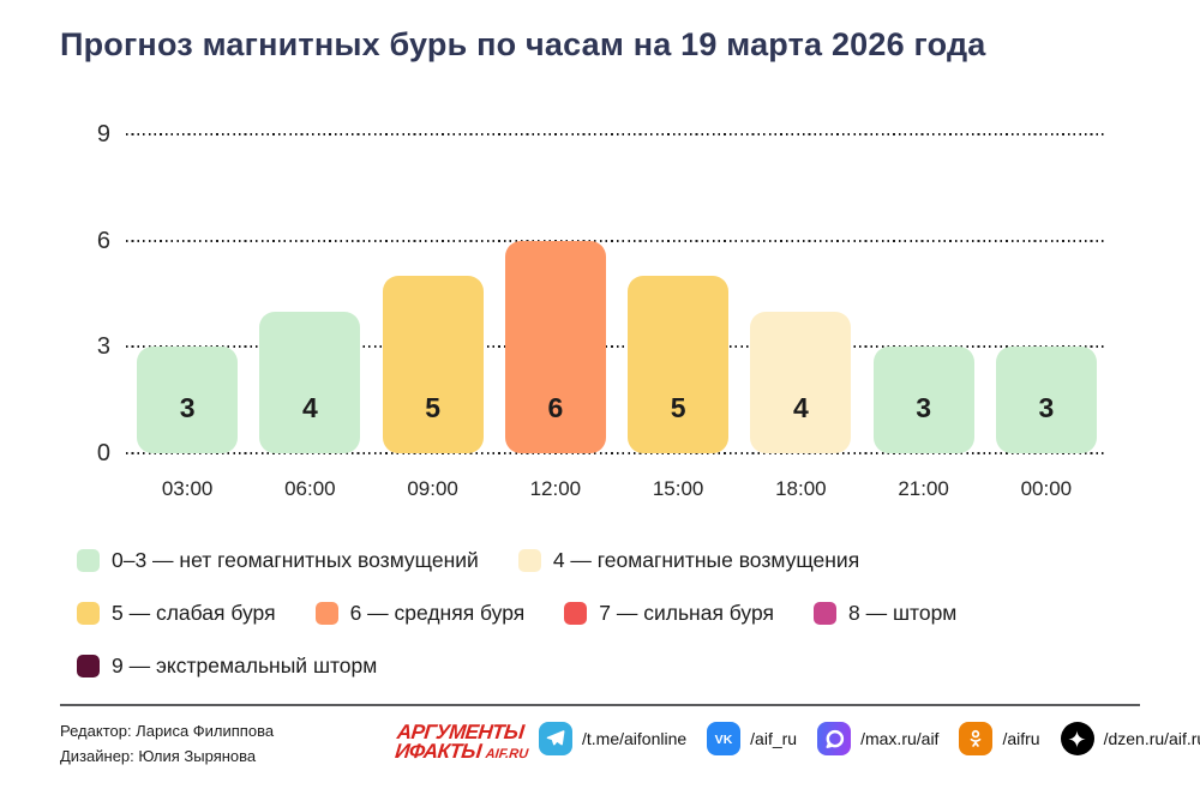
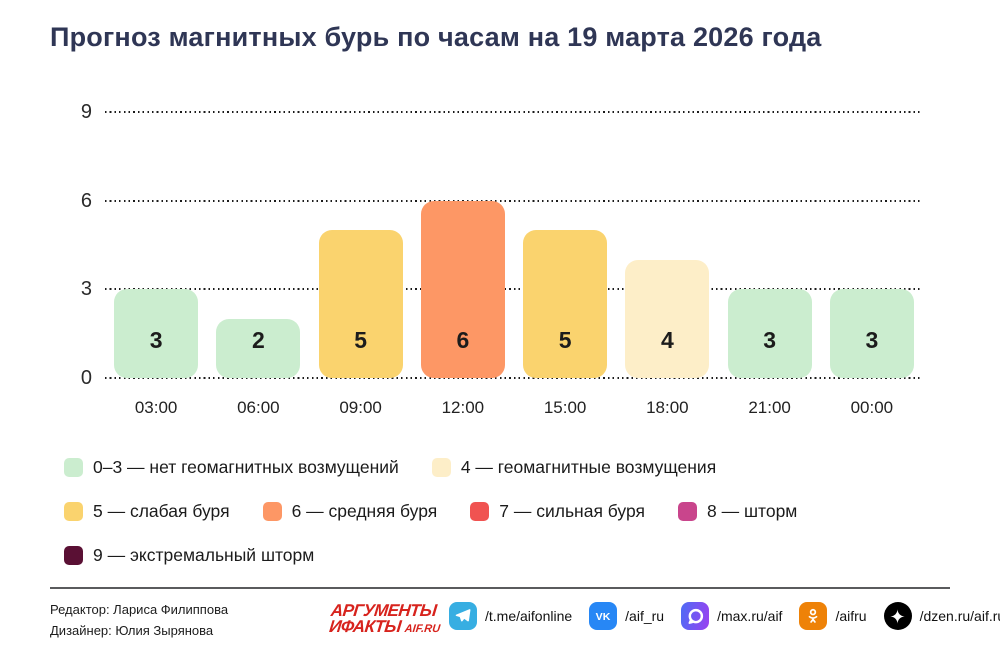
06:00: 4 -> 2
